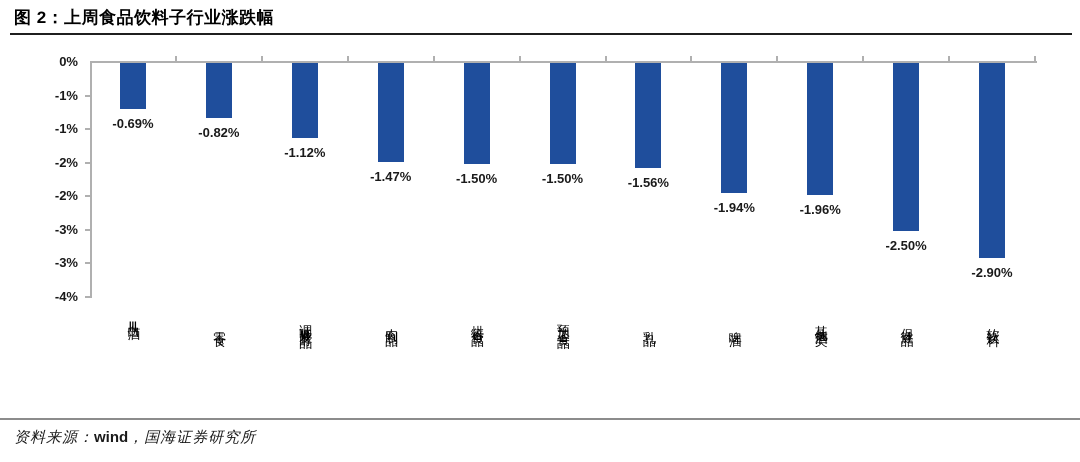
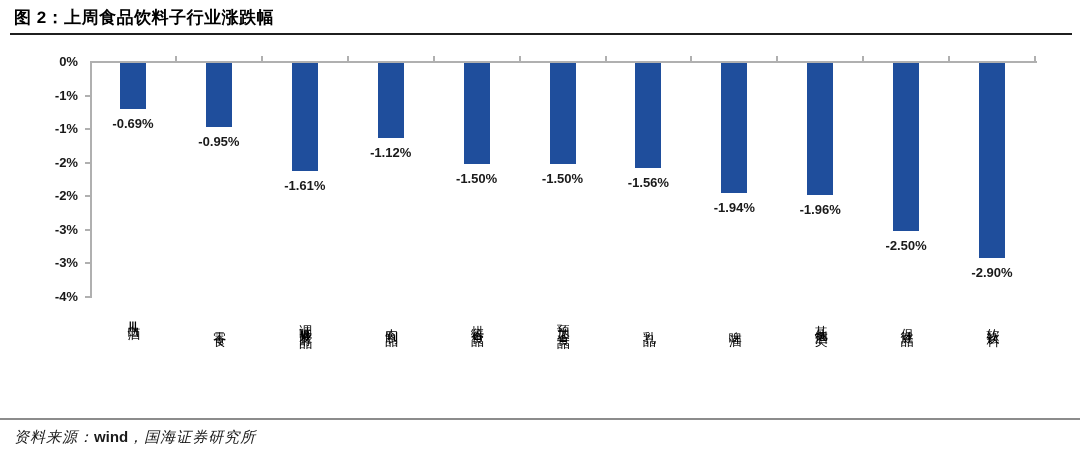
零食: -0.82% -> -0.95%
调味发酵品Ⅲ: -1.12% -> -1.61%
肉制品: -1.47% -> -1.12%
